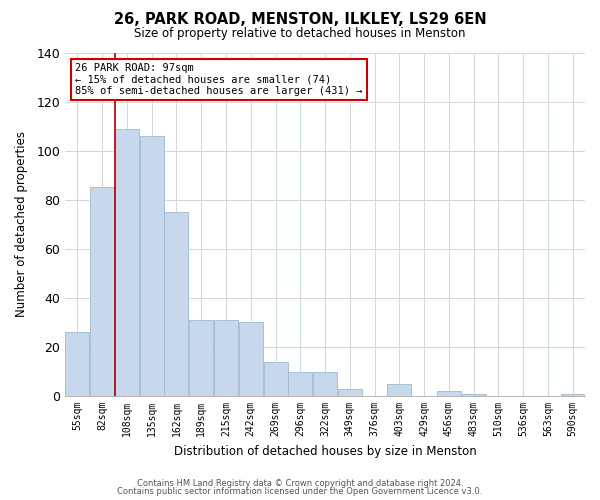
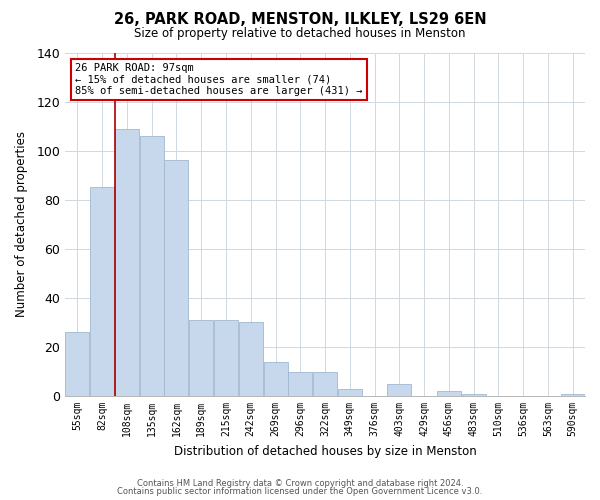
162sqm: 75 -> 96
